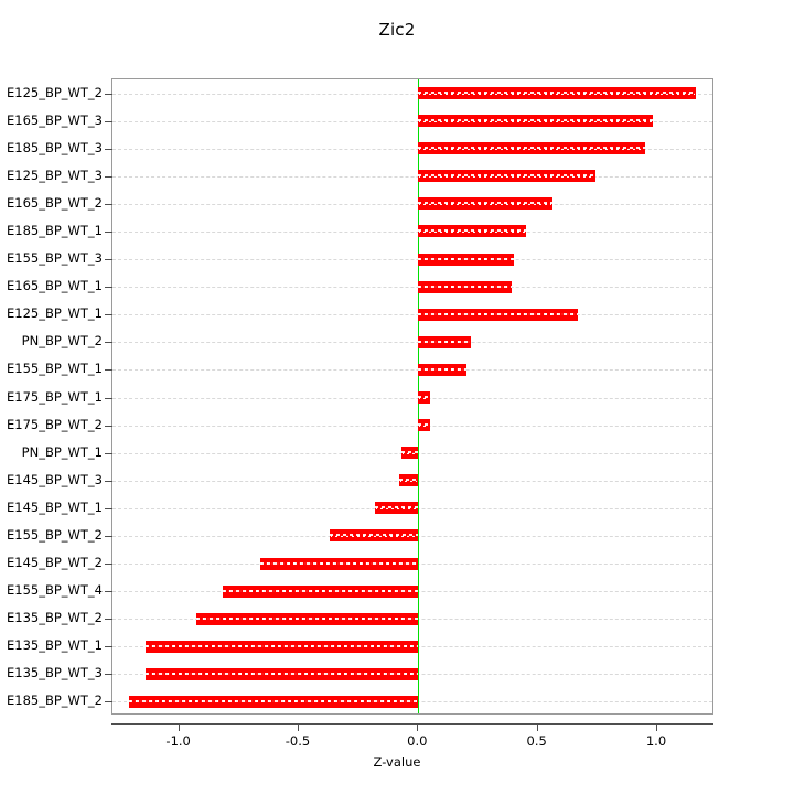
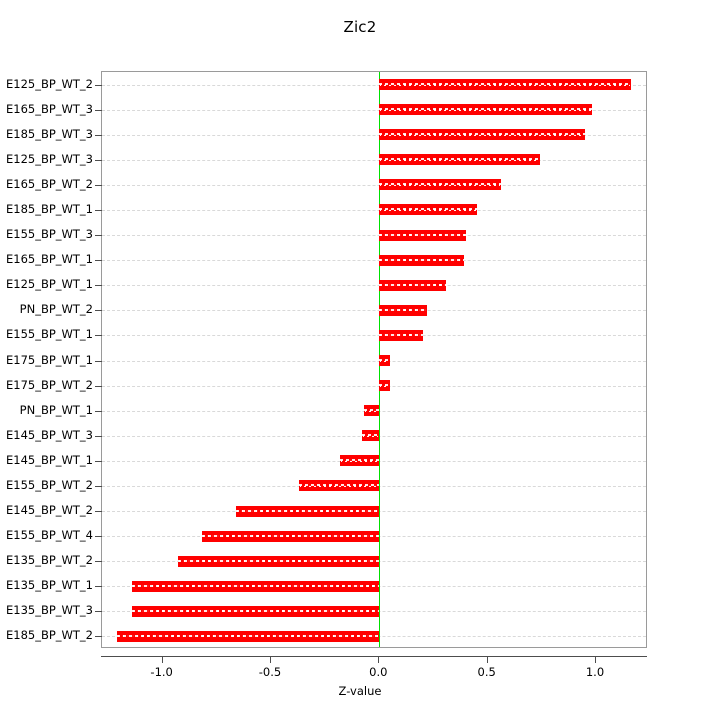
E125_BP_WT_1: 0.67 -> 0.31
